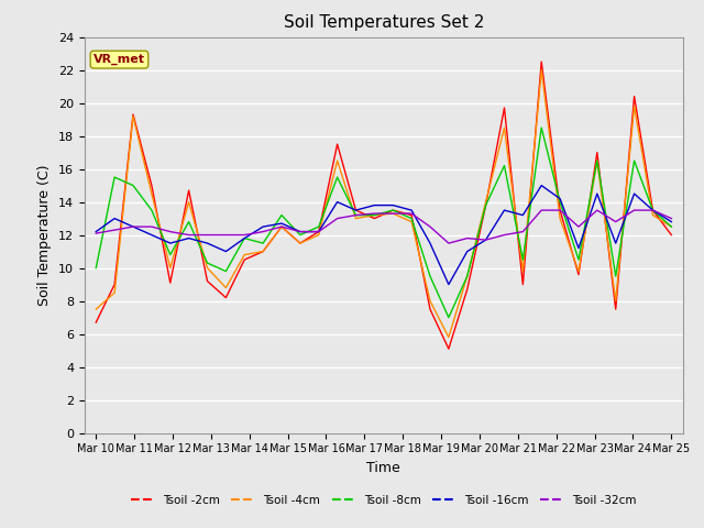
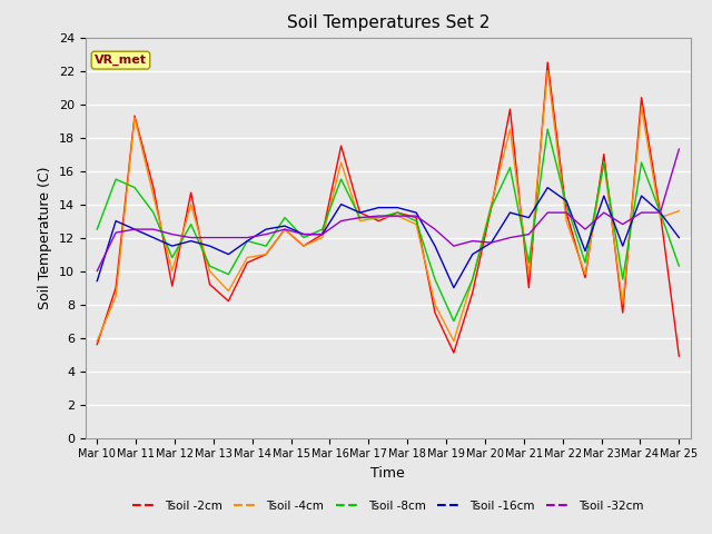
Tsoil -2cm/Mar 10: 6.7 -> 5.6
Tsoil -4cm/Mar 10: 7.5 -> 5.8
Tsoil -8cm/Mar 10: 10.0 -> 12.5
Tsoil -16cm/Mar 10: 12.2 -> 9.4
Tsoil -32cm/Mar 10: 12.1 -> 10.0
Tsoil -2cm/Mar 25: 12.0 -> 4.9
Tsoil -4cm/Mar 25: 12.5 -> 13.6
Tsoil -8cm/Mar 25: 12.5 -> 10.3
Tsoil -16cm/Mar 25: 12.8 -> 12.0
Tsoil -32cm/Mar 25: 13.0 -> 17.3
